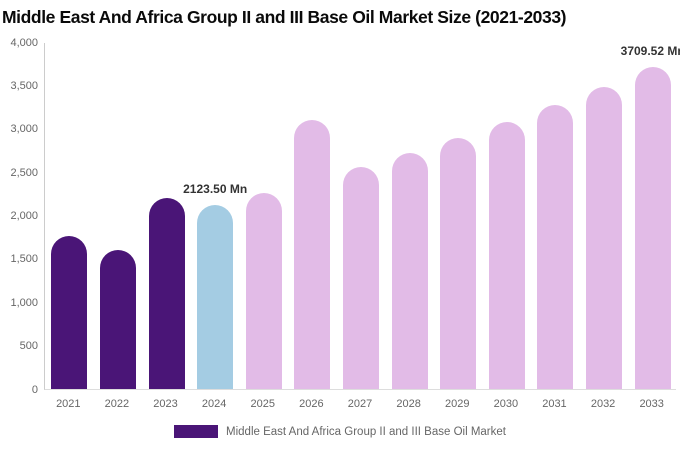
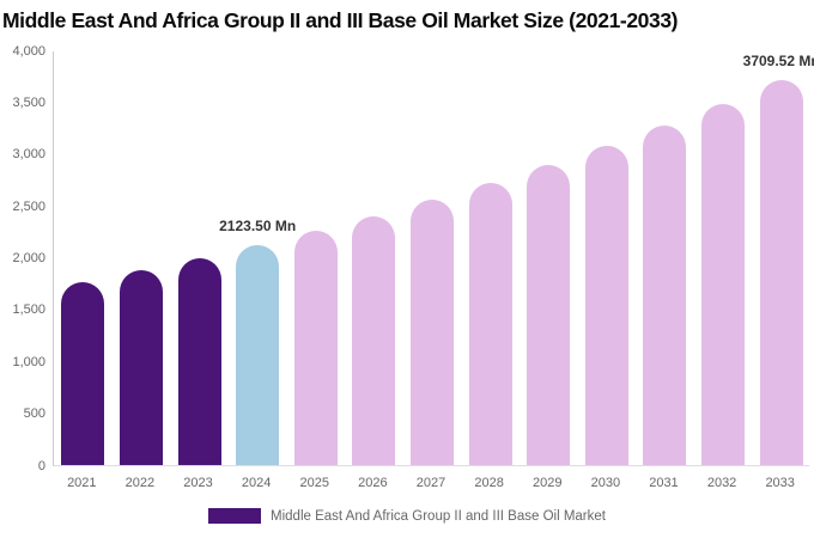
2022: 1600 -> 1900
2023: 2200 -> 2000
2026: 3100 -> 2400
